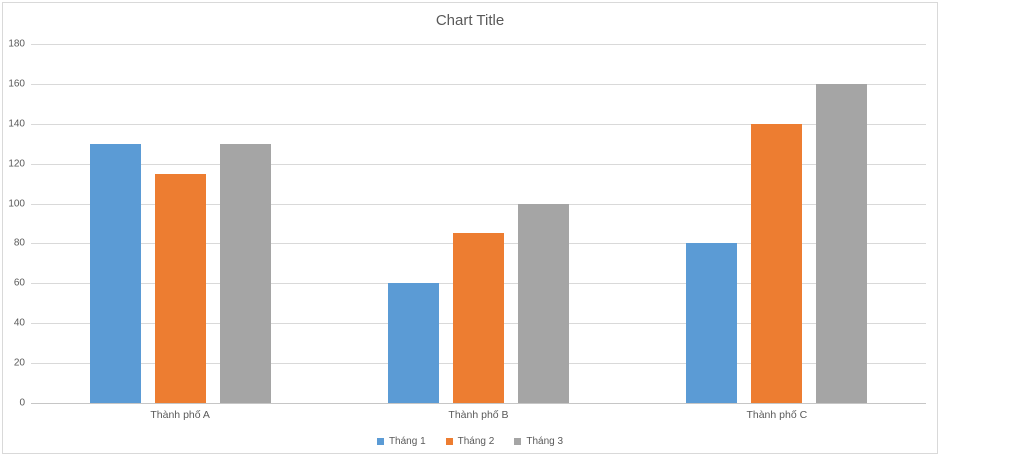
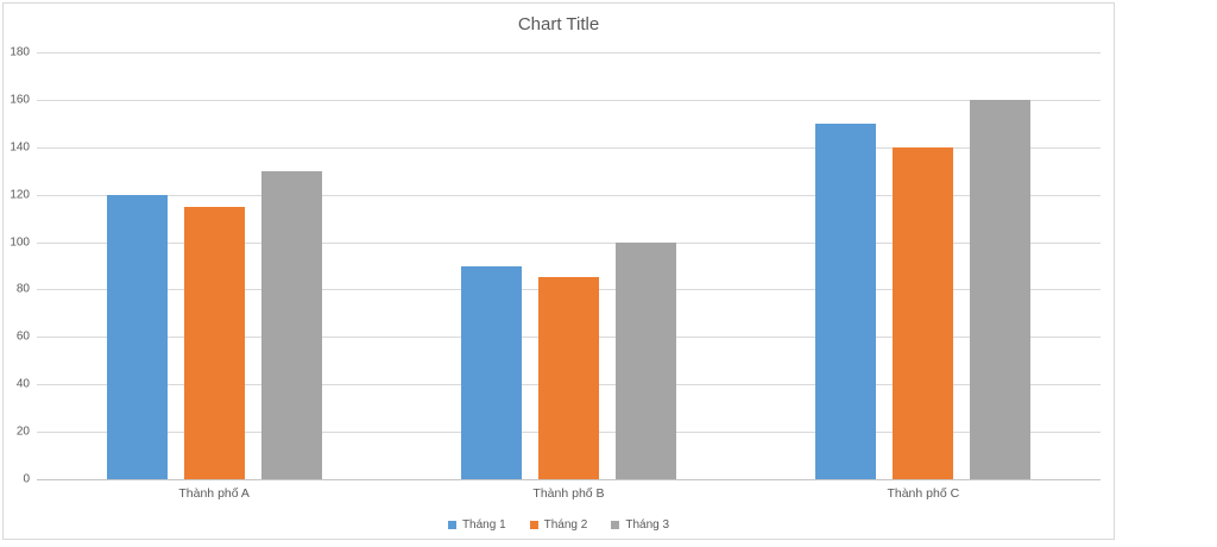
Tháng 1/Thành phố A: 130 -> 120
Tháng 1/Thành phố B: 60 -> 90
Tháng 1/Thành phố C: 80 -> 150
